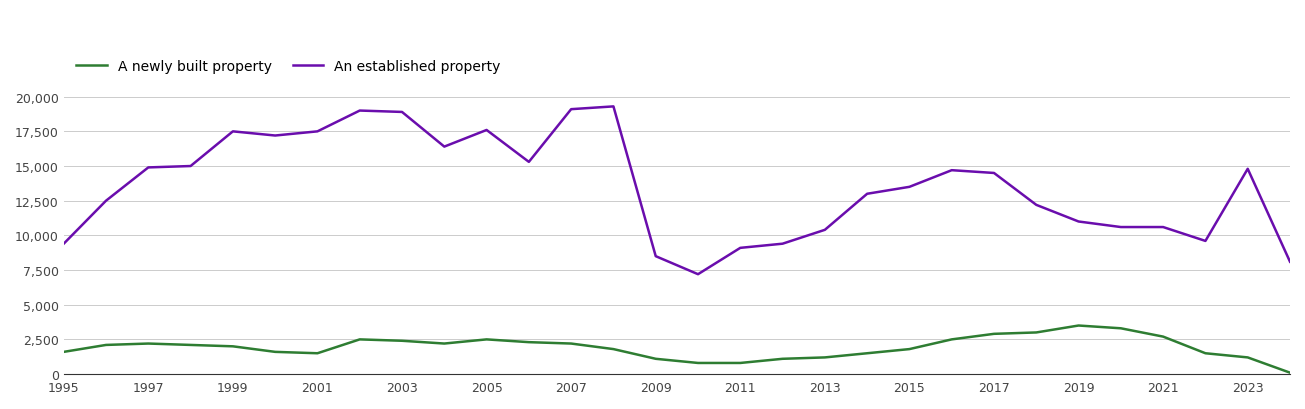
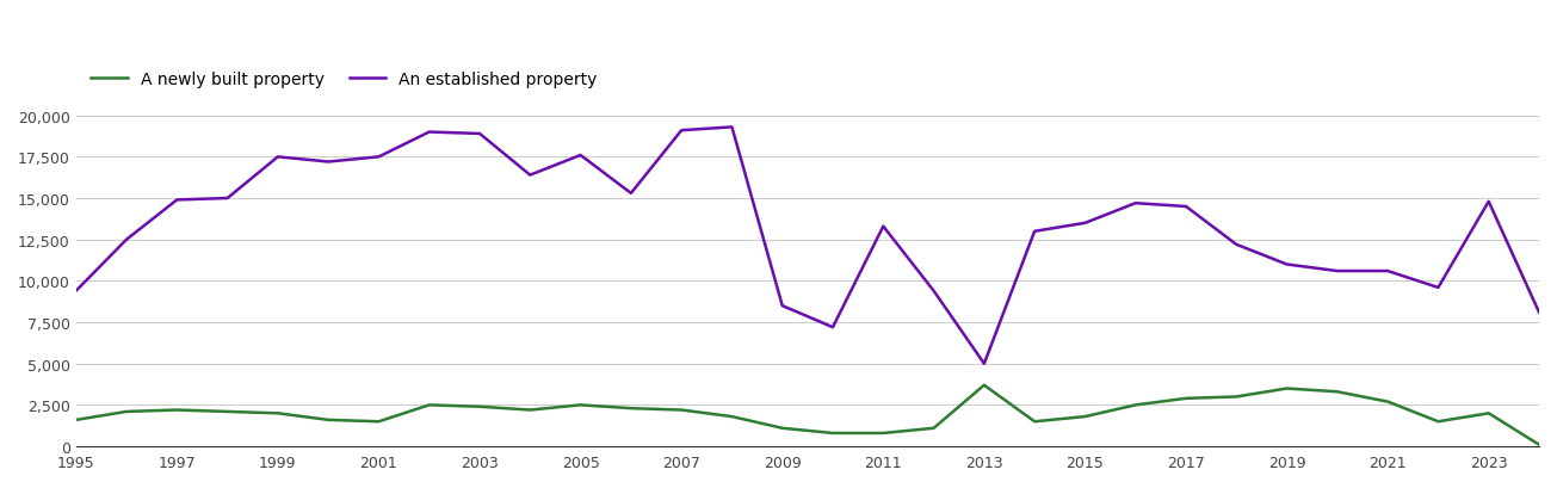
An established property/2011: 9,100 -> 13,300
A newly built property/2013: 1,200 -> 3,700
An established property/2013: 10,400 -> 5,000
A newly built property/2023: 1,200 -> 2,000
